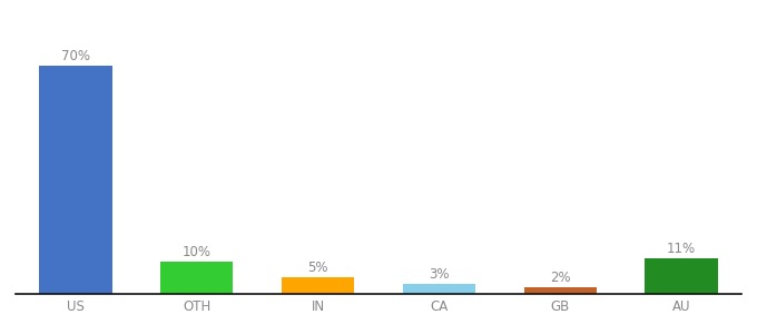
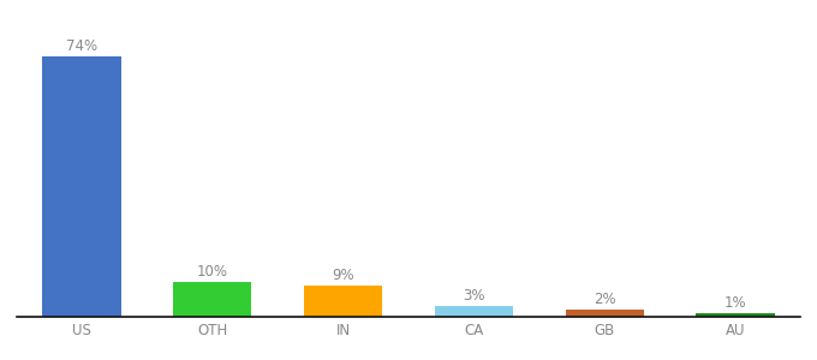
US: 70% -> 74%
IN: 5% -> 9%
AU: 11% -> 1%
